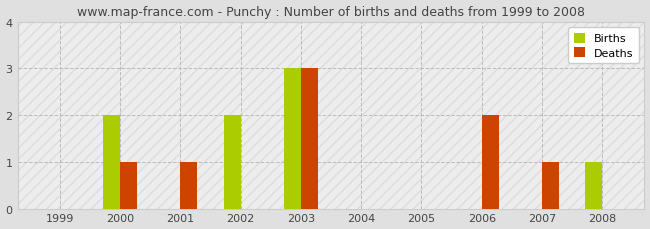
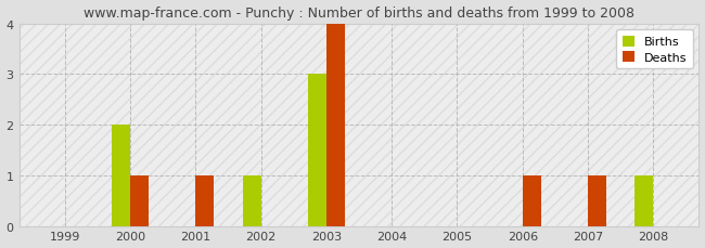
Births/2002: 2 -> 1
Deaths/2003: 3 -> 4
Deaths/2006: 2 -> 1
